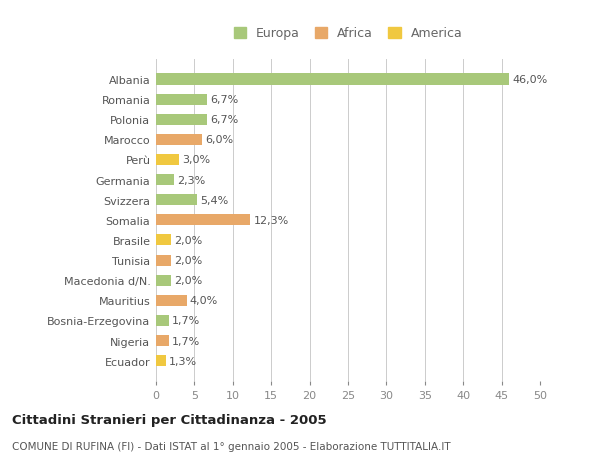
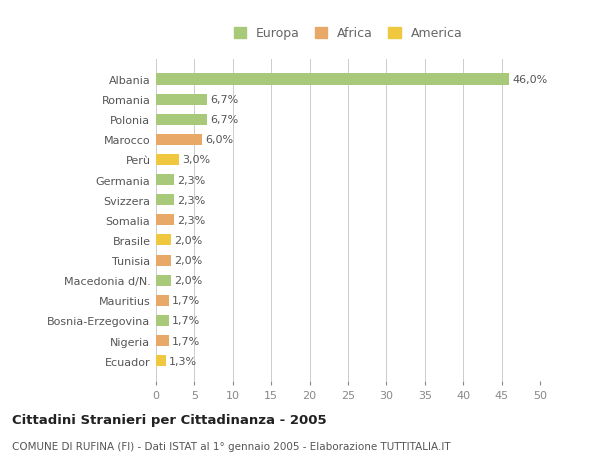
Svizzera: 5,4% -> 2,3%
Somalia: 12,3% -> 2,3%
Mauritius: 4,0% -> 1,7%
